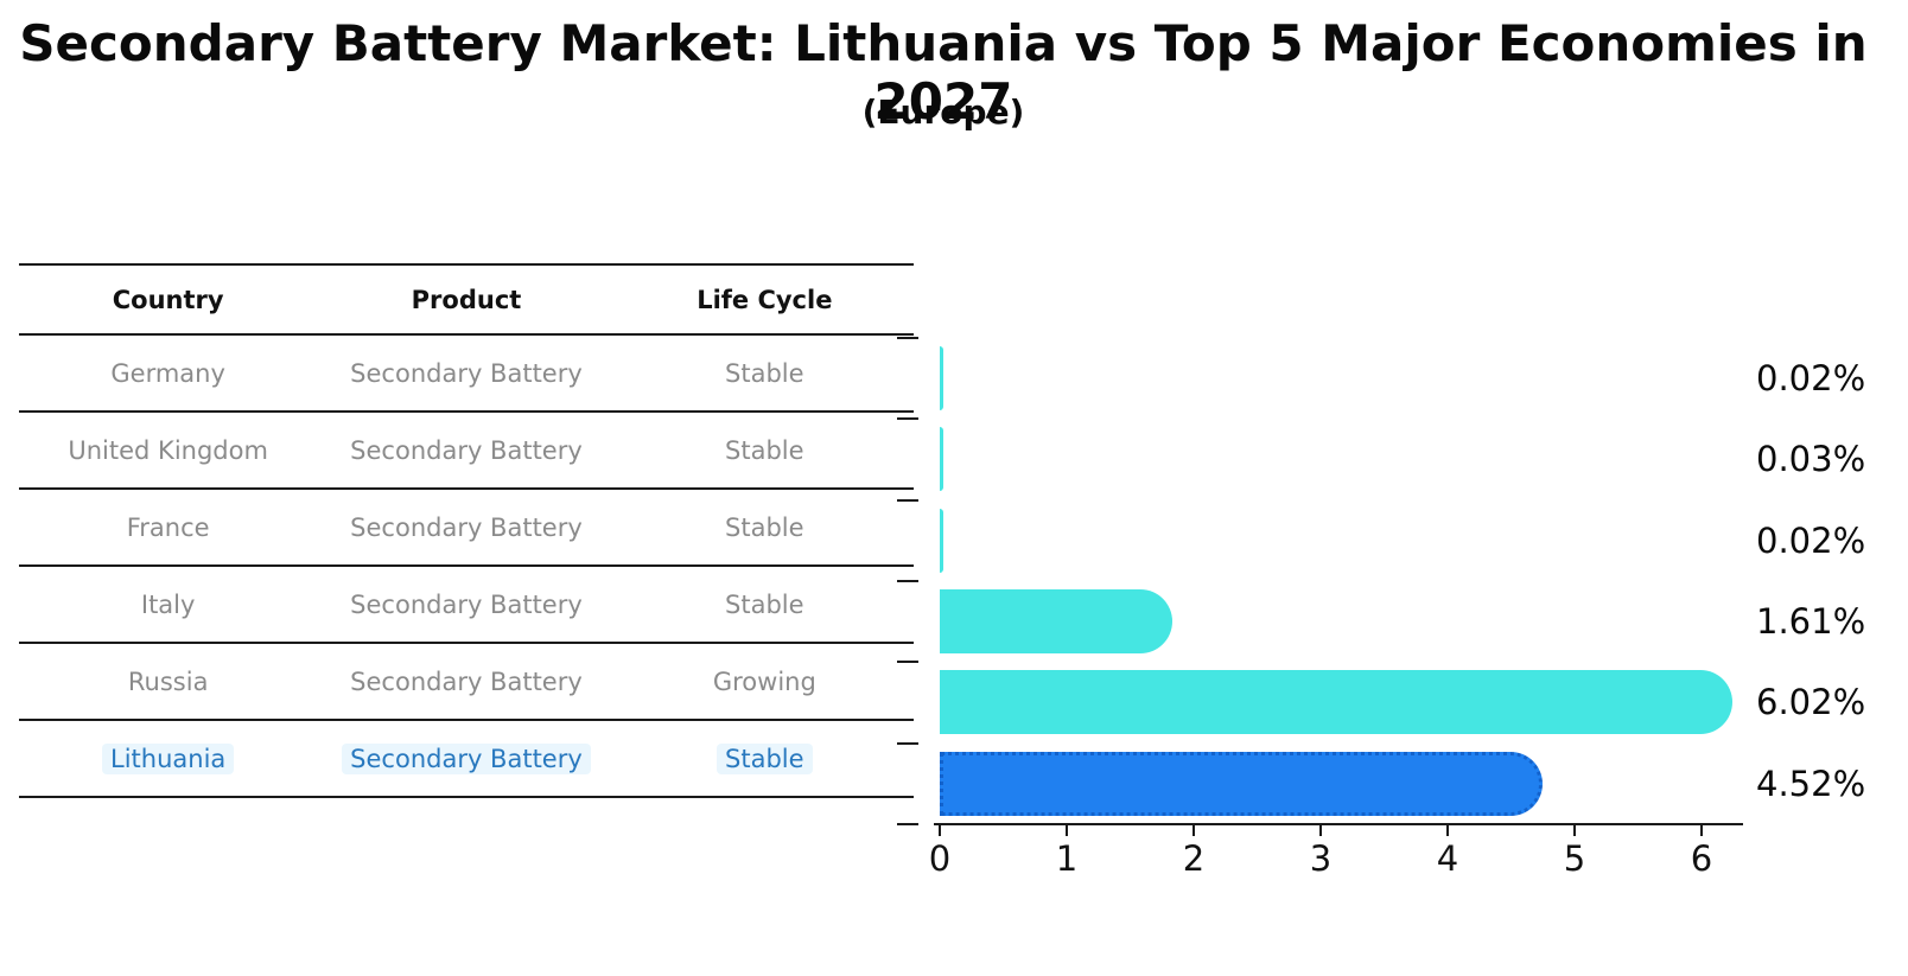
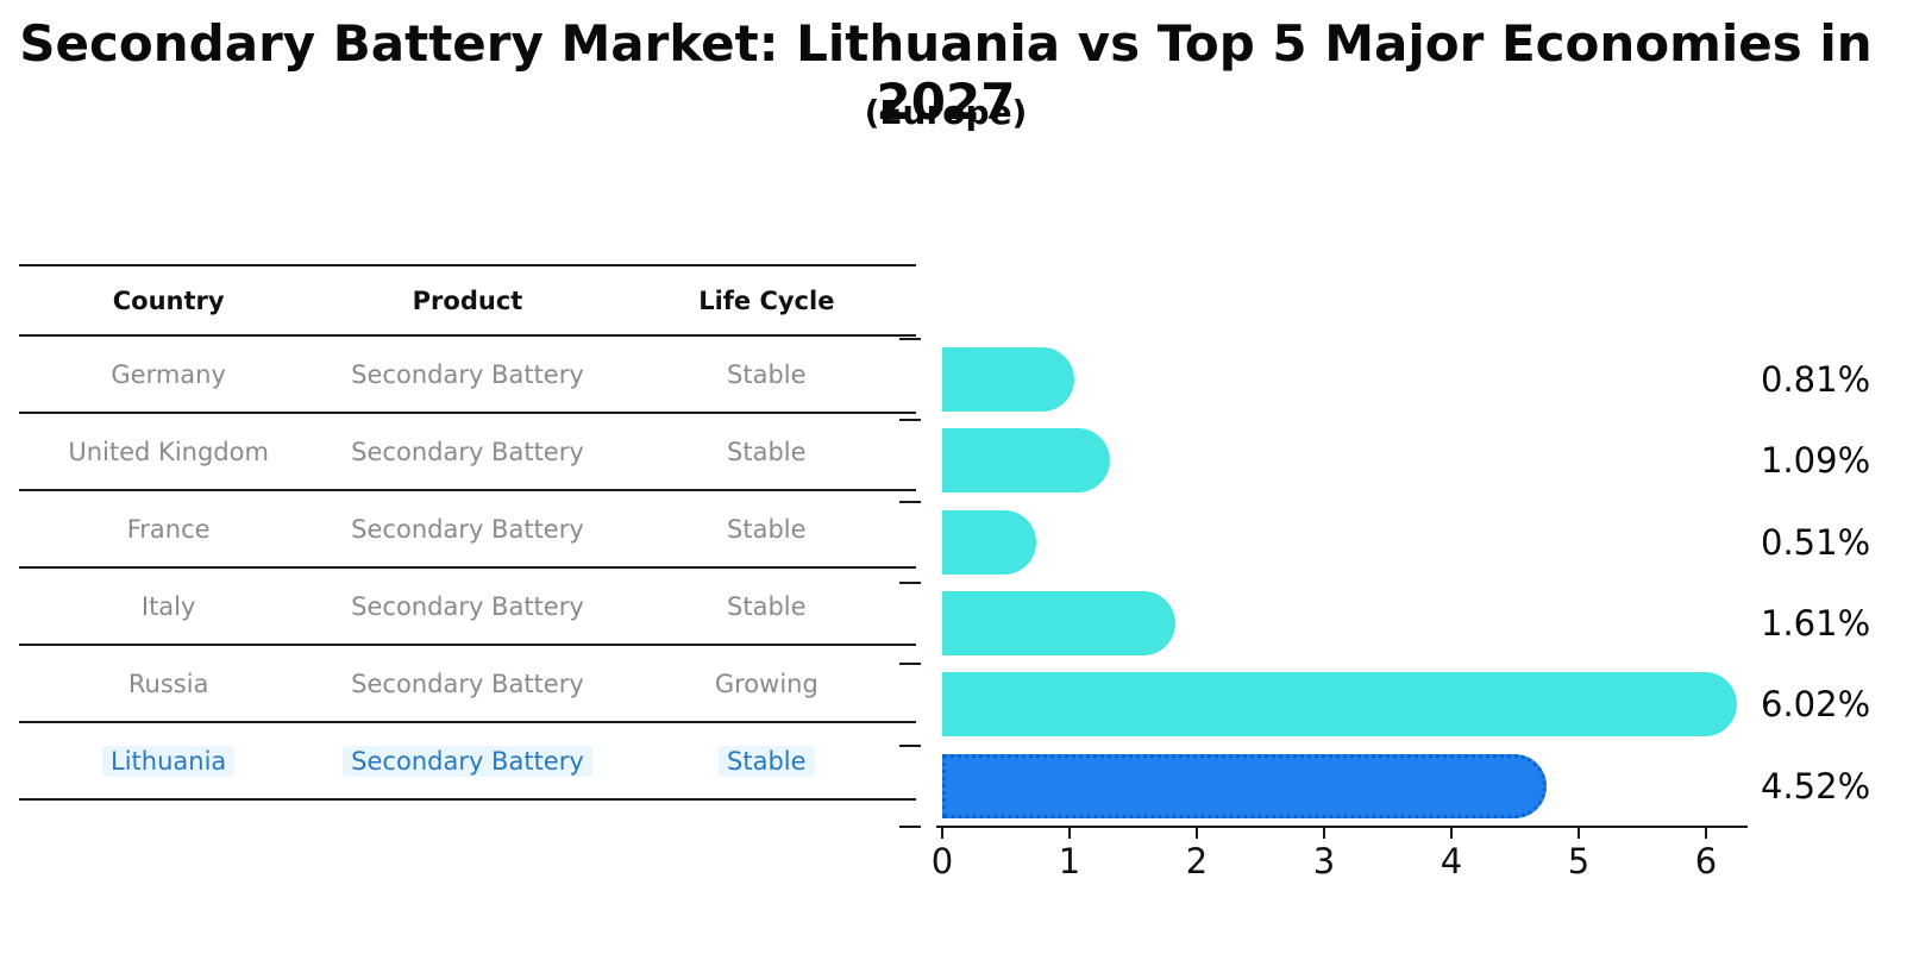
Germany: 0.02% -> 0.81%
United Kingdom: 0.03% -> 1.09%
France: 0.02% -> 0.51%
